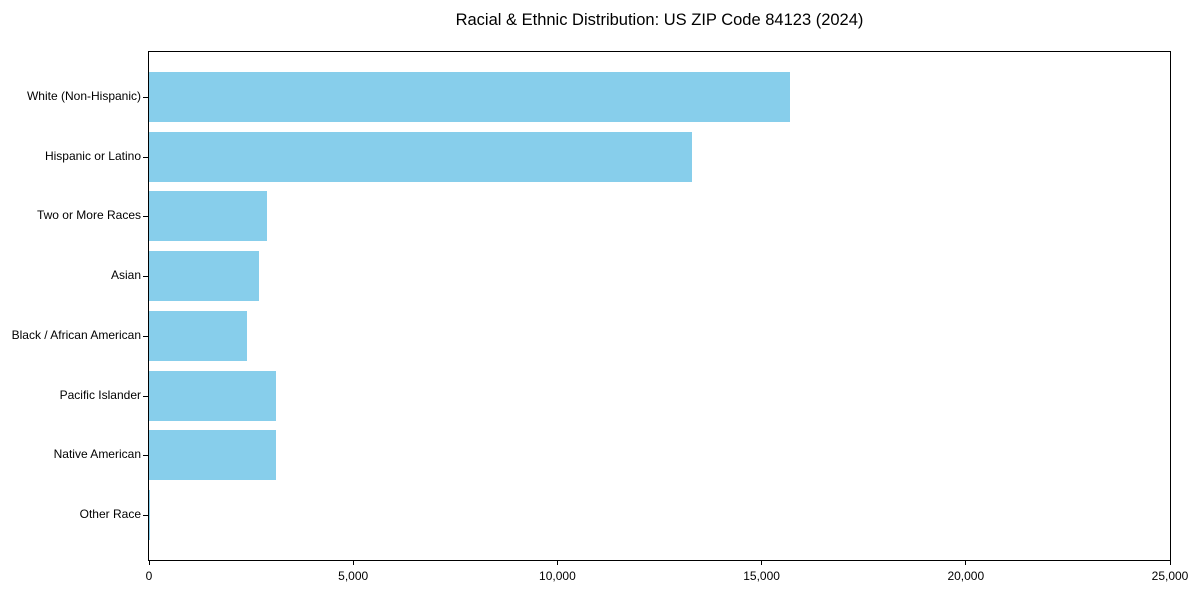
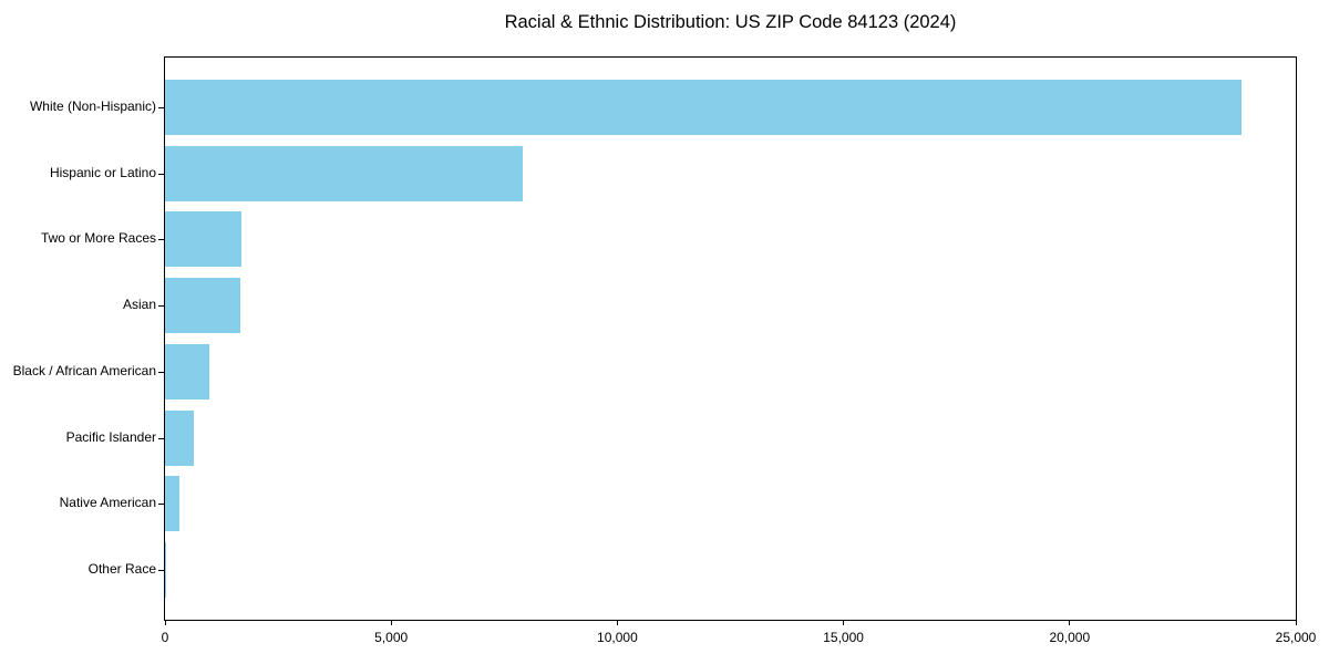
White (Non-Hispanic): 15700 -> 23800
Hispanic or Latino: 13300 -> 7900
Two or More Races: 2900 -> 1700
Asian: 2700 -> 1700
Black / African American: 2400 -> 1000
Pacific Islander: 3100 -> 600
Native American: 3100 -> 300
